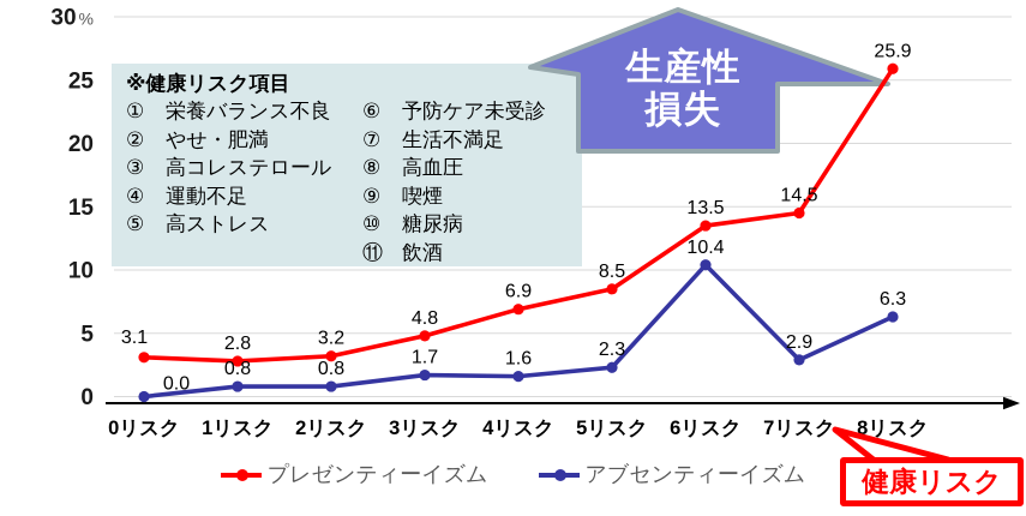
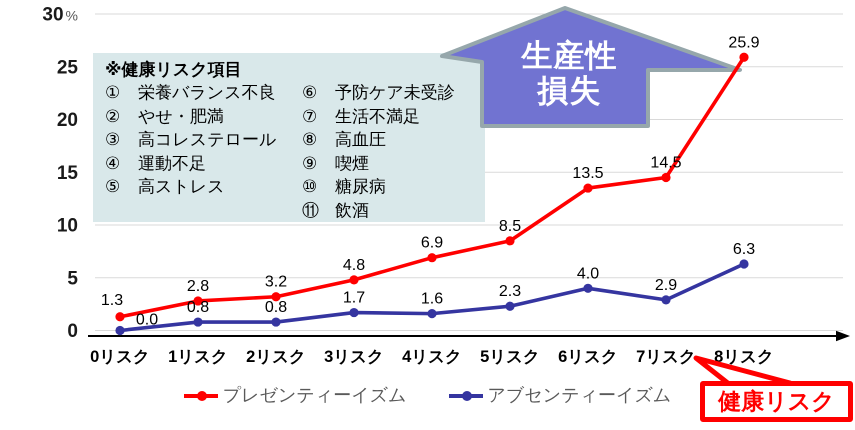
プレゼンティーイズム/0リスク: 3.1 -> 1.3
アブセンティーイズム/6リスク: 10.4 -> 4.0
